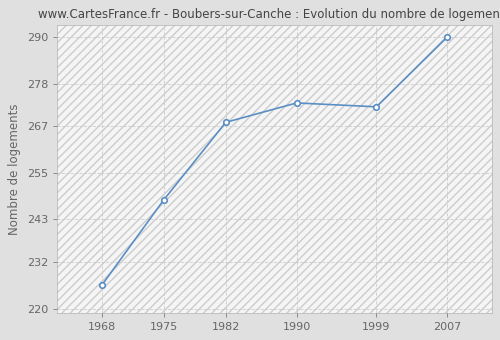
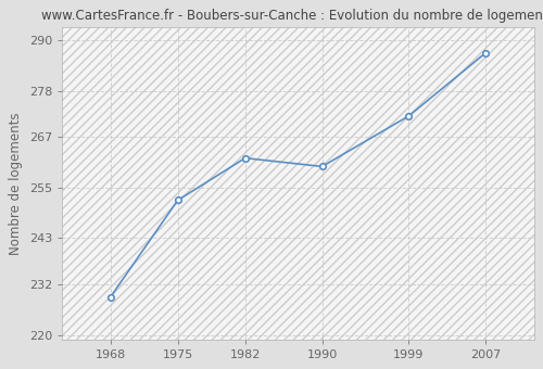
1968: 226 -> 229
1975: 248 -> 252
1982: 268 -> 262
1990: 273 -> 260
2007: 290 -> 287
